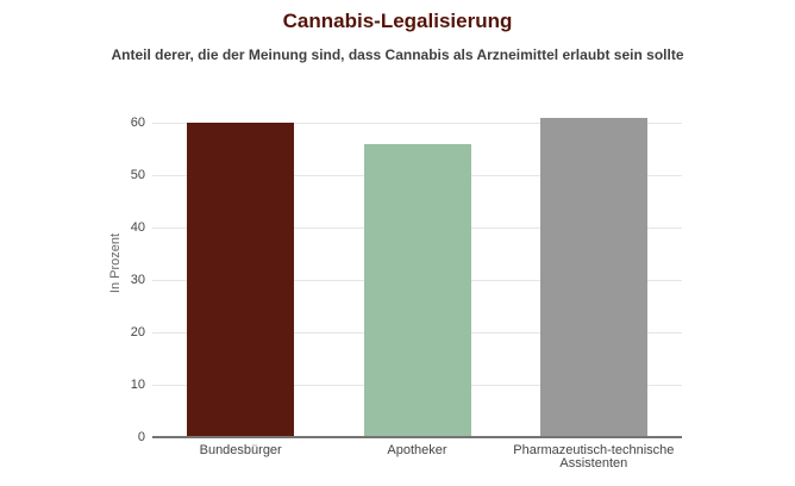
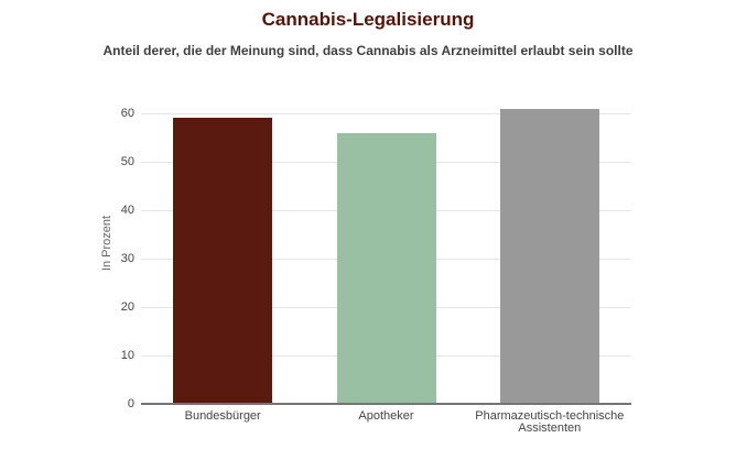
Bundesbürger: 60 -> 59
